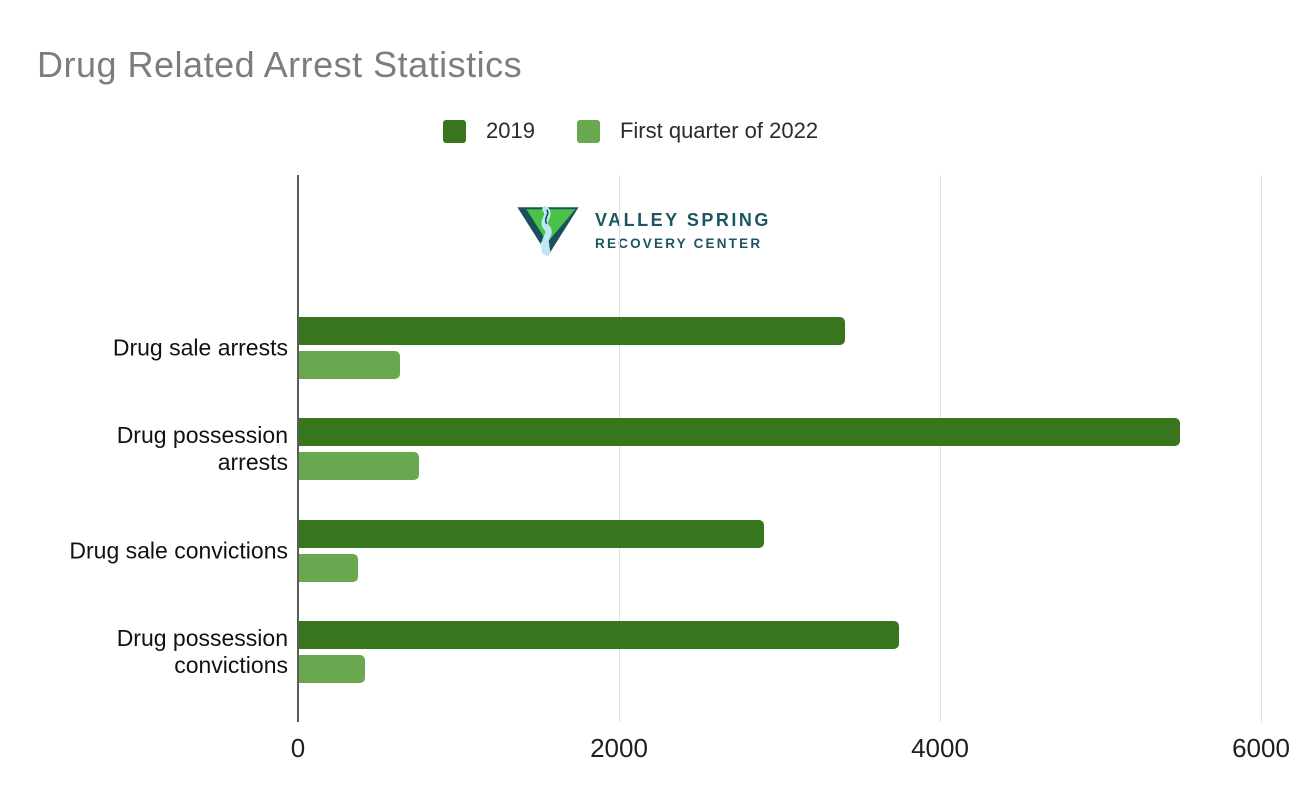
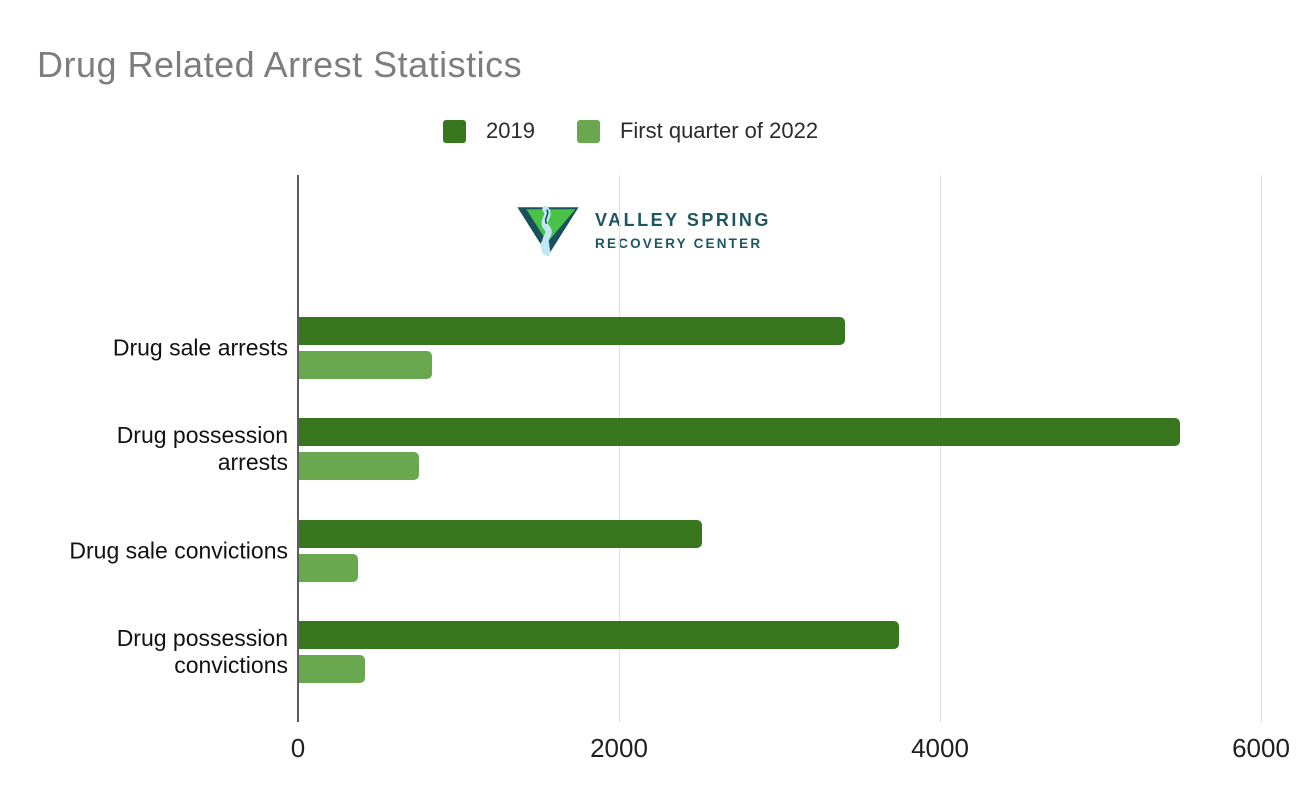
First quarter of 2022/Drug sale arrests: 630 -> 830
2019/Drug sale convictions: 2900 -> 2510
